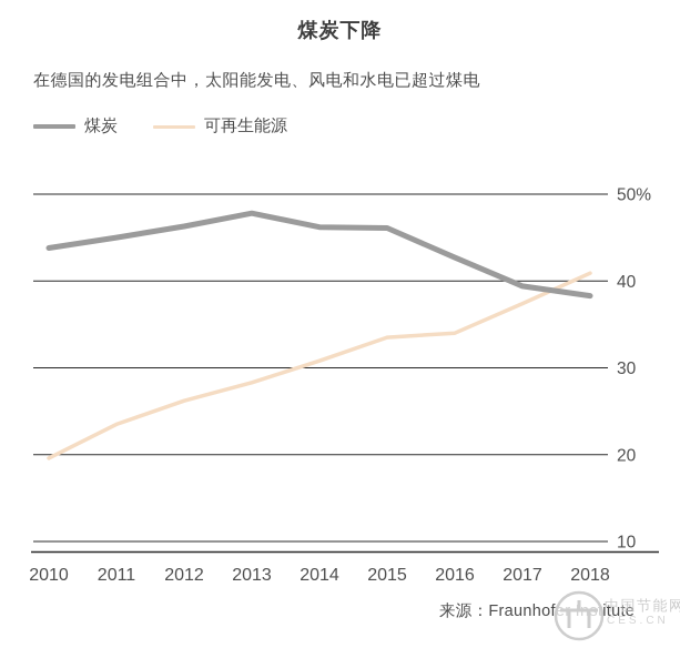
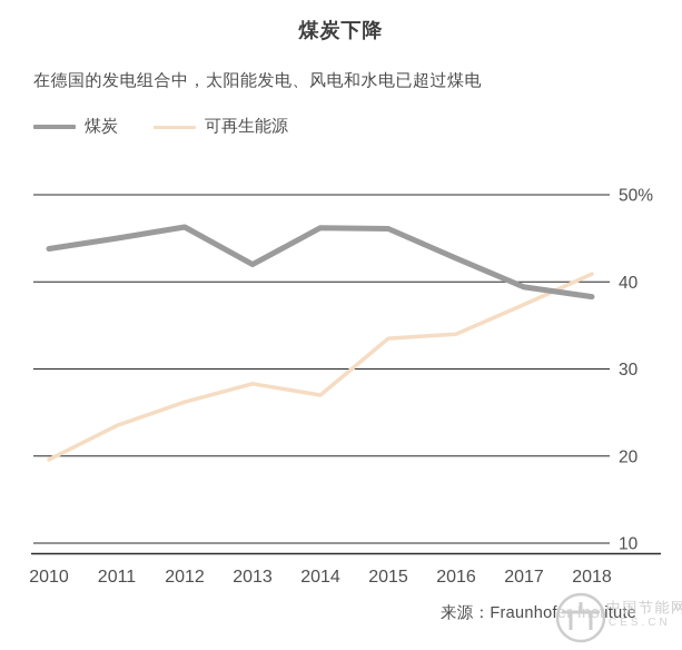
煤炭/2013: 48% -> 42%
可再生能源/2014: 31% -> 27%
